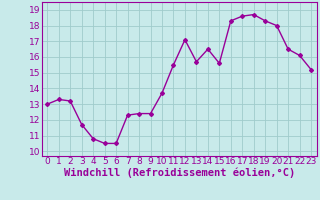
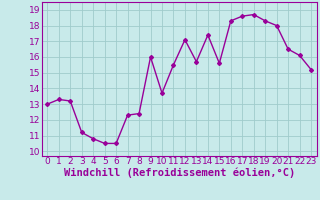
3: 11.7 -> 11.2
9: 12.4 -> 16.0
14: 16.5 -> 17.4
